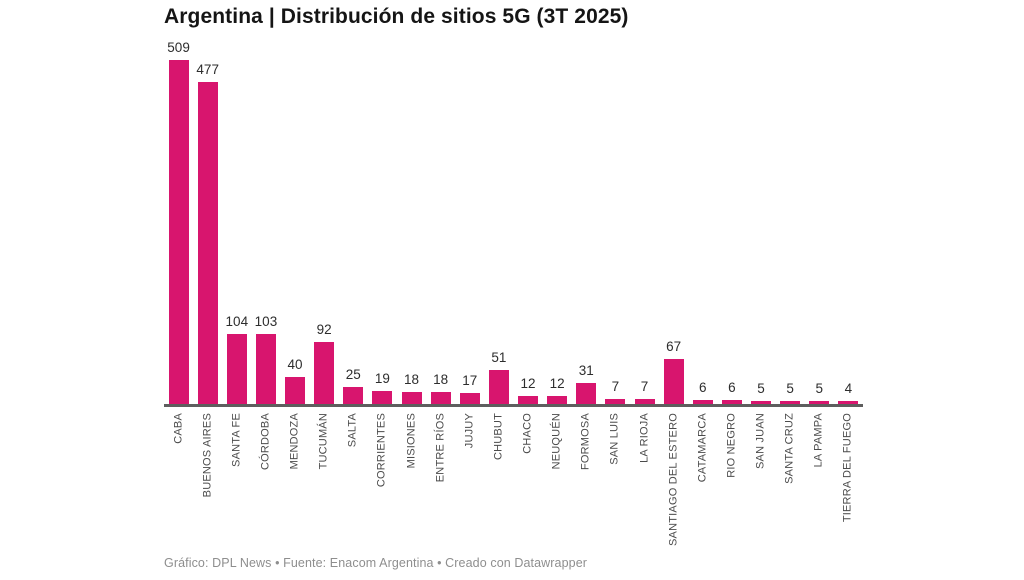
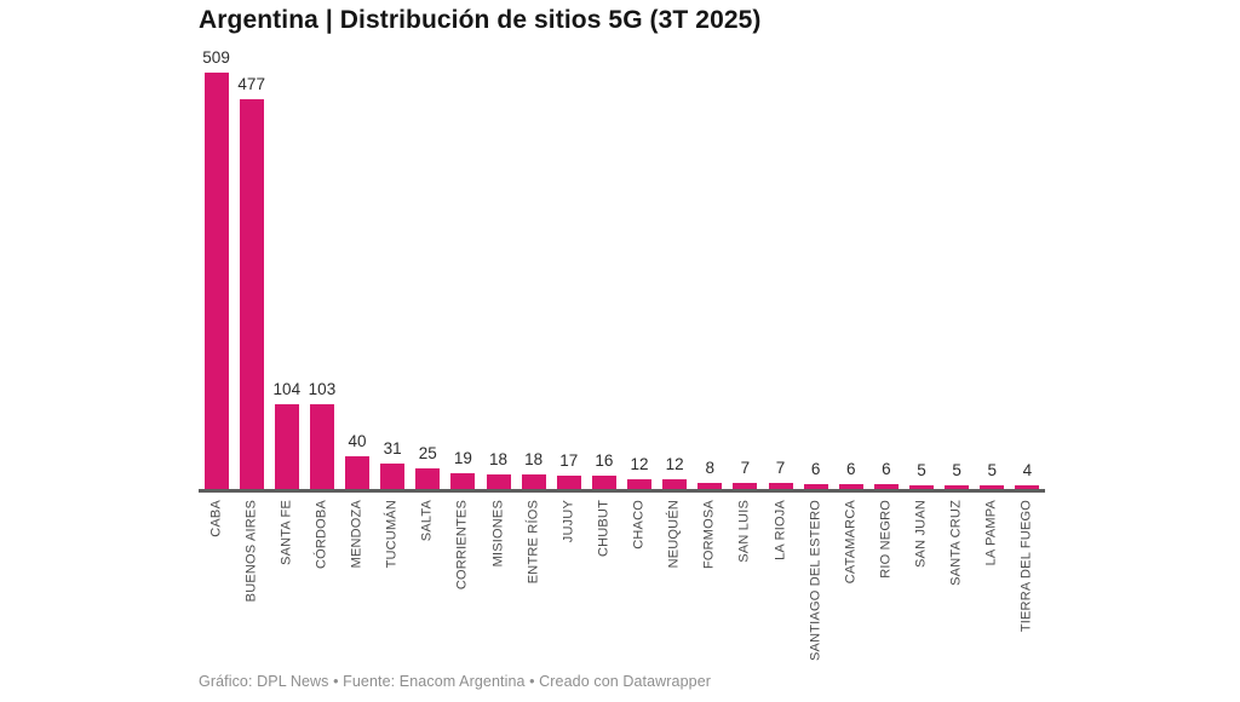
TUCUMÁN: 92 -> 31
CHUBUT: 51 -> 16
FORMOSA: 31 -> 8
SANTIAGO DEL ESTERO: 67 -> 6
